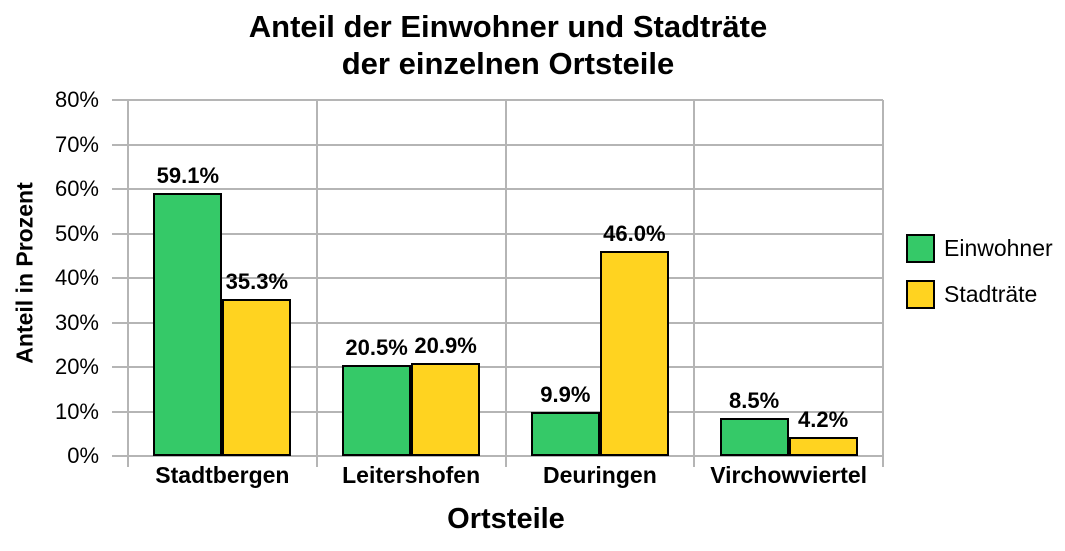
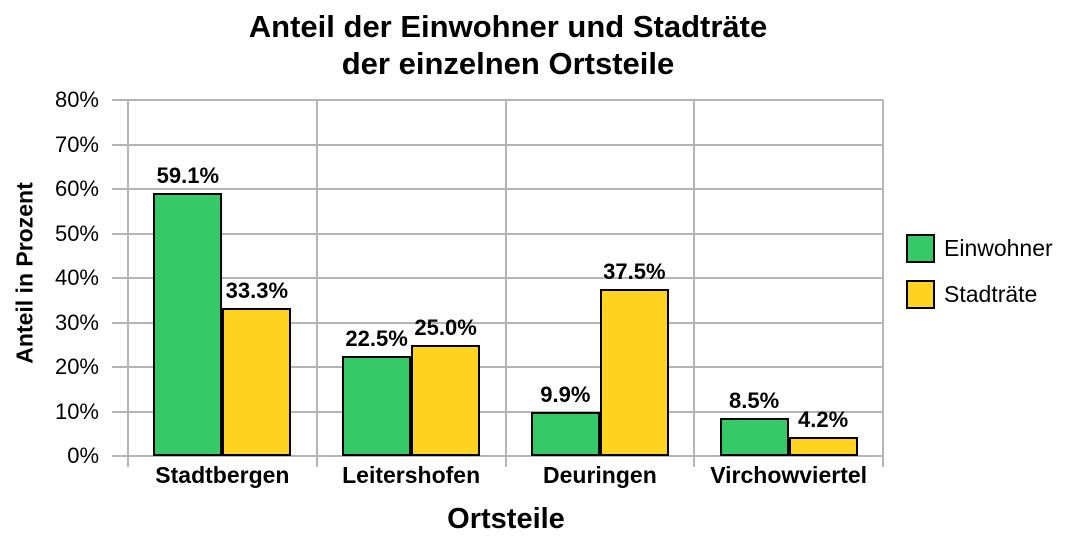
Stadträte/Stadtbergen: 35.3% -> 33.3%
Einwohner/Leitershofen: 20.5% -> 22.5%
Stadträte/Leitershofen: 20.9% -> 25.0%
Stadträte/Deuringen: 46.0% -> 37.5%
